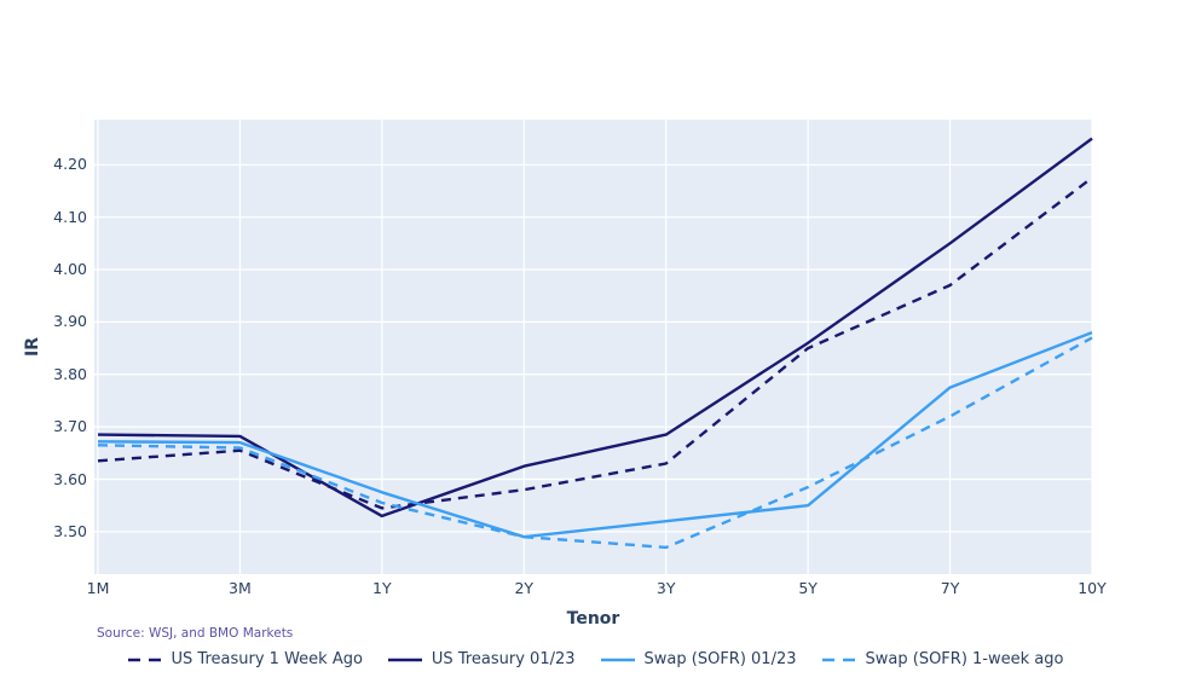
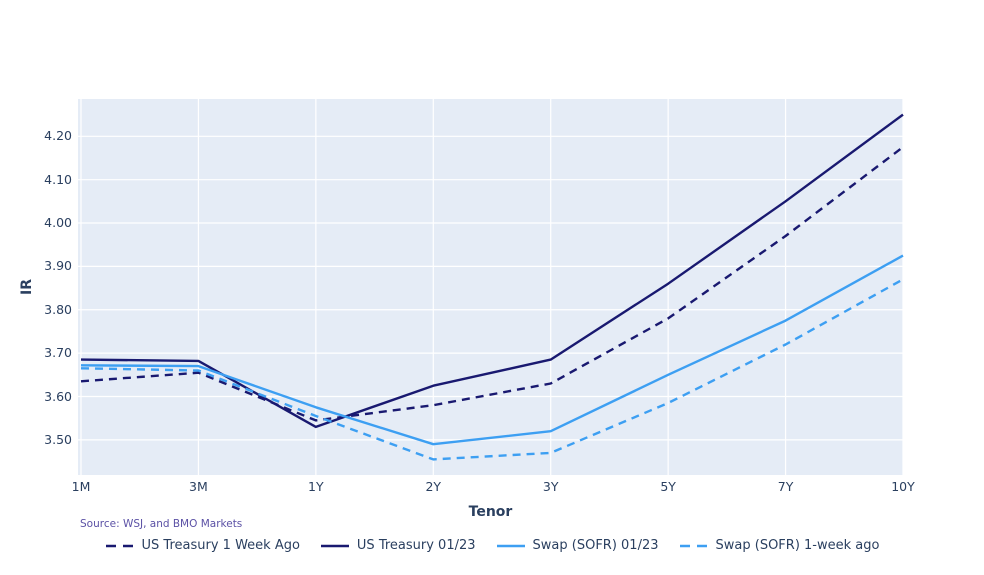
Swap (SOFR) 1-week ago/2Y: 3.49 -> 3.46
US Treasury 1 Week Ago/5Y: 3.85 -> 3.78
Swap (SOFR) 01/23/5Y: 3.55 -> 3.65
Swap (SOFR) 01/23/10Y: 3.88 -> 3.92
